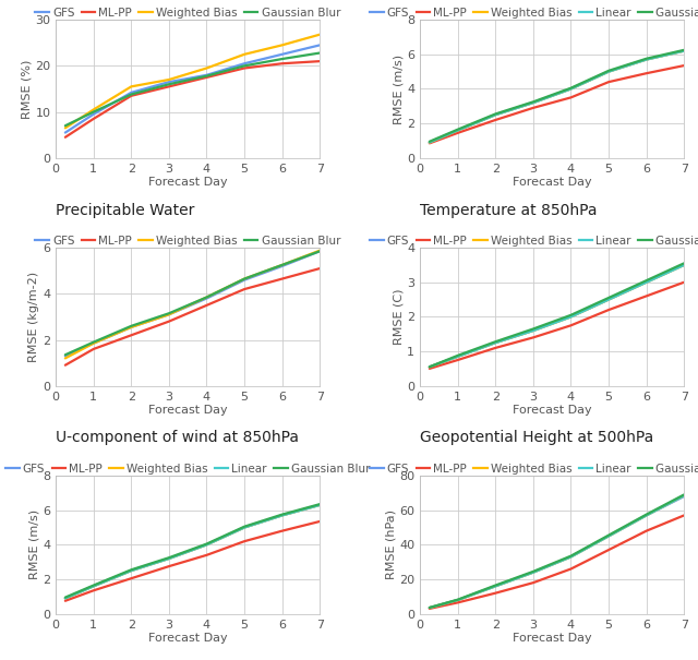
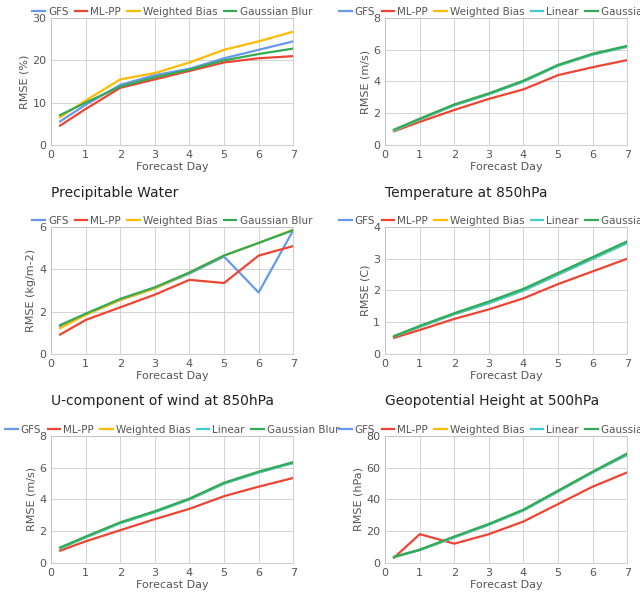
Precipitable Water/ML-PP/5: 4.20 -> 3.35
Precipitable Water/GFS/6: 5.20 -> 2.90
Geopotential Height at 500hPa/ML-PP/1: 6 -> 18
